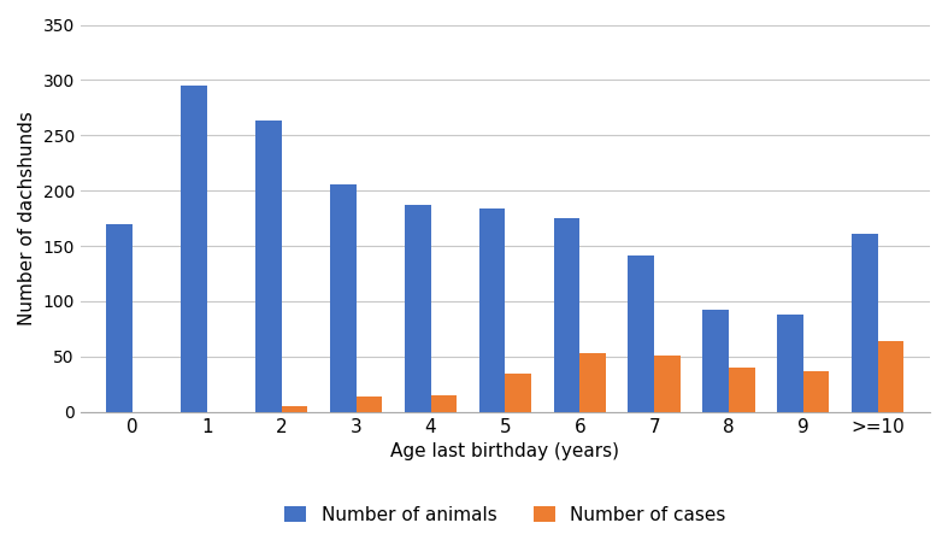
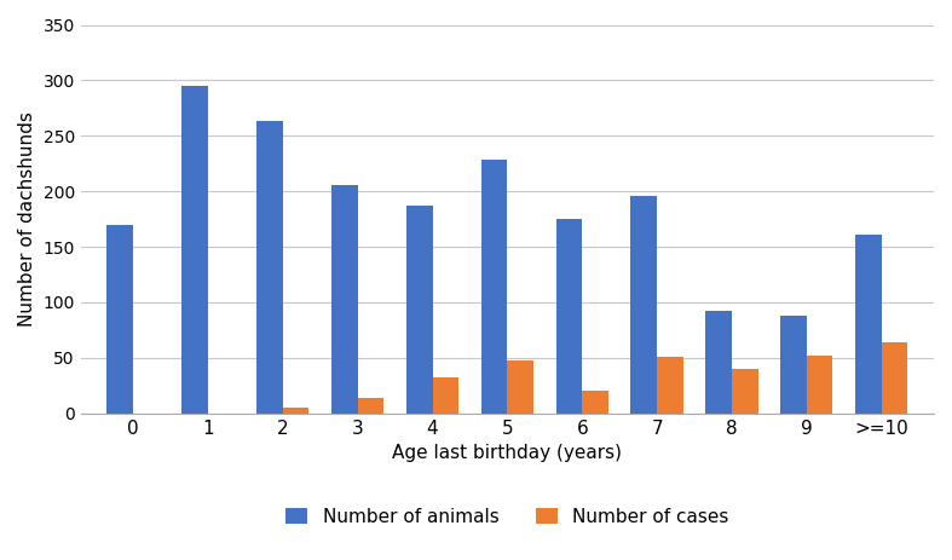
Number of cases/4: 15 -> 32
Number of animals/5: 184 -> 228
Number of cases/5: 35 -> 48
Number of cases/6: 53 -> 20
Number of animals/7: 141 -> 196
Number of cases/9: 37 -> 52
